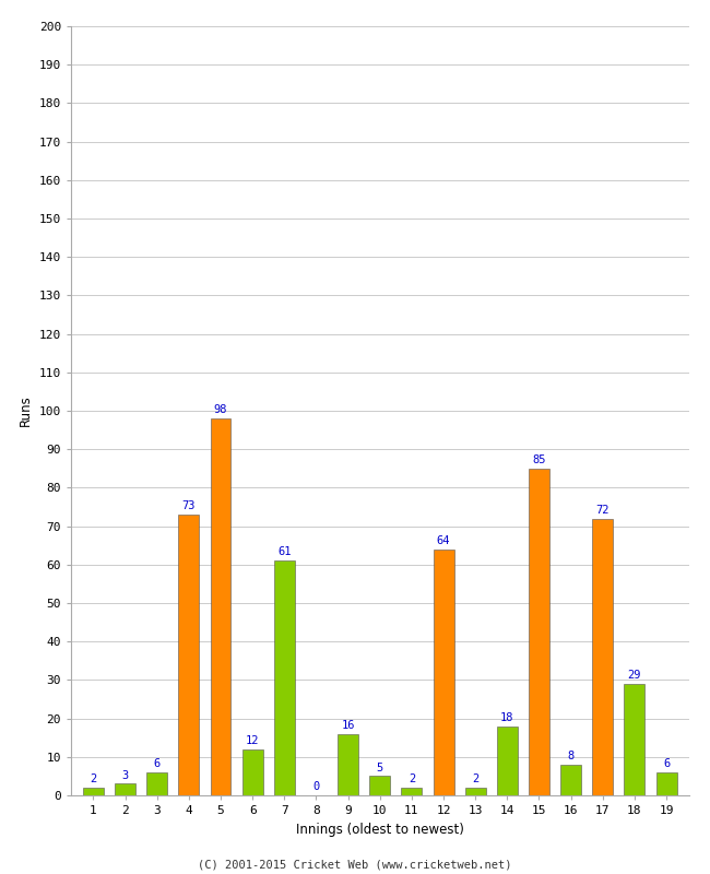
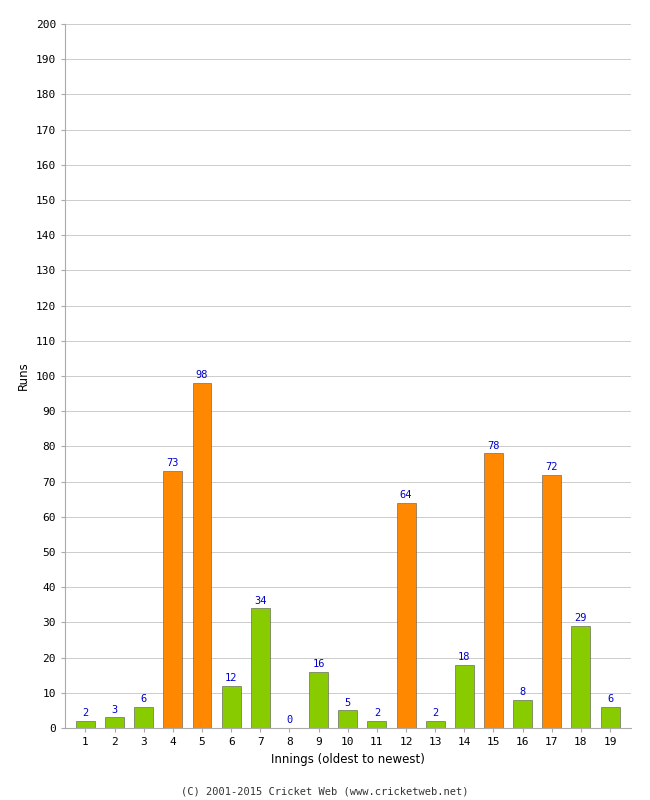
7: 61 -> 34
15: 85 -> 78
